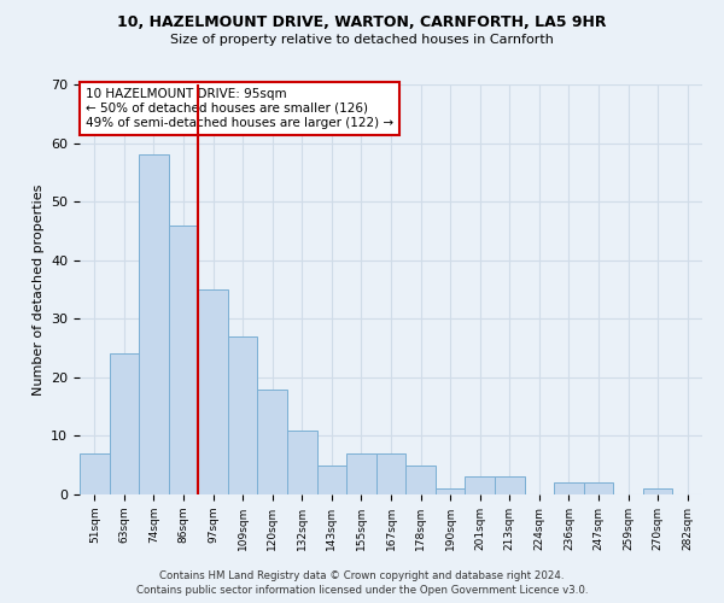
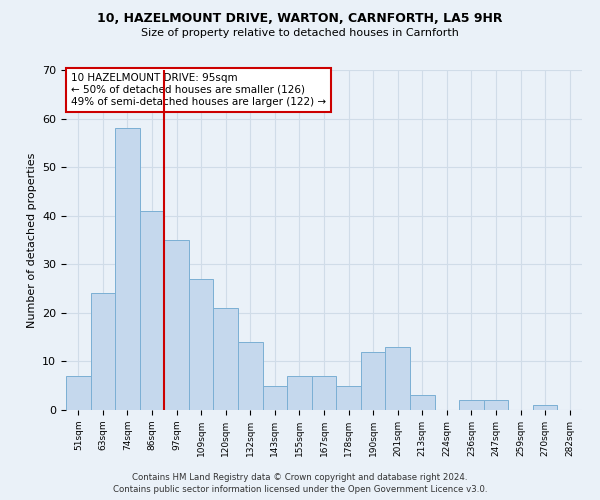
86sqm: 46 -> 41
120sqm: 18 -> 21
132sqm: 11 -> 14
190sqm: 1 -> 12
201sqm: 3 -> 13
